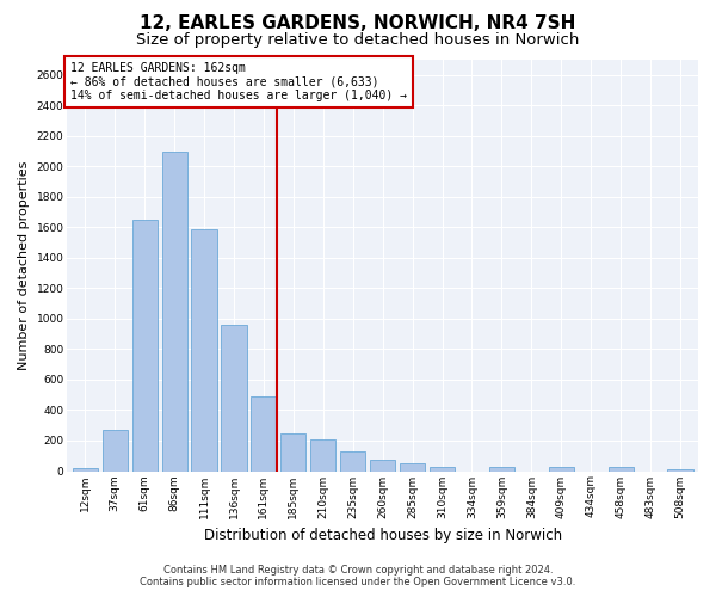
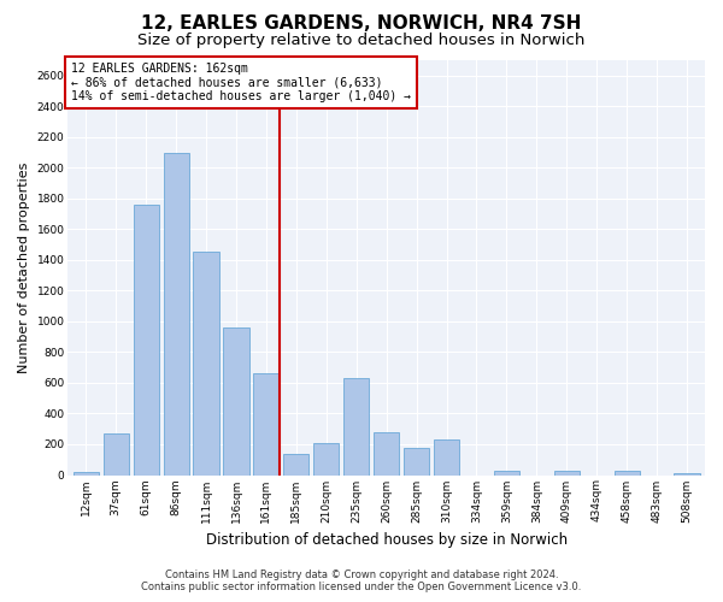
61sqm: 1650 -> 1760
111sqm: 1590 -> 1450
161sqm: 490 -> 660
185sqm: 250 -> 140
235sqm: 130 -> 630
260sqm: 80 -> 280
285sqm: 50 -> 180
310sqm: 20 -> 230
